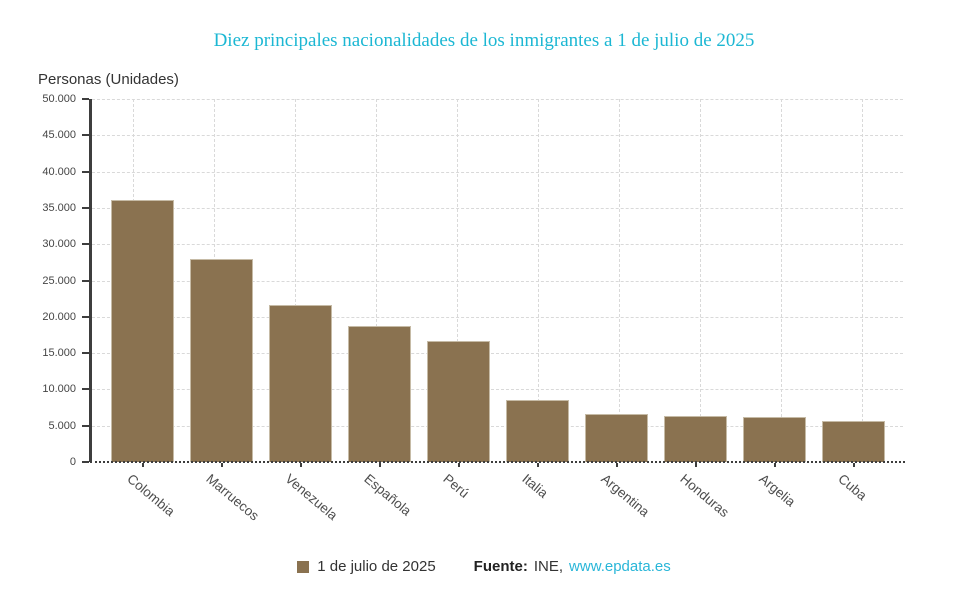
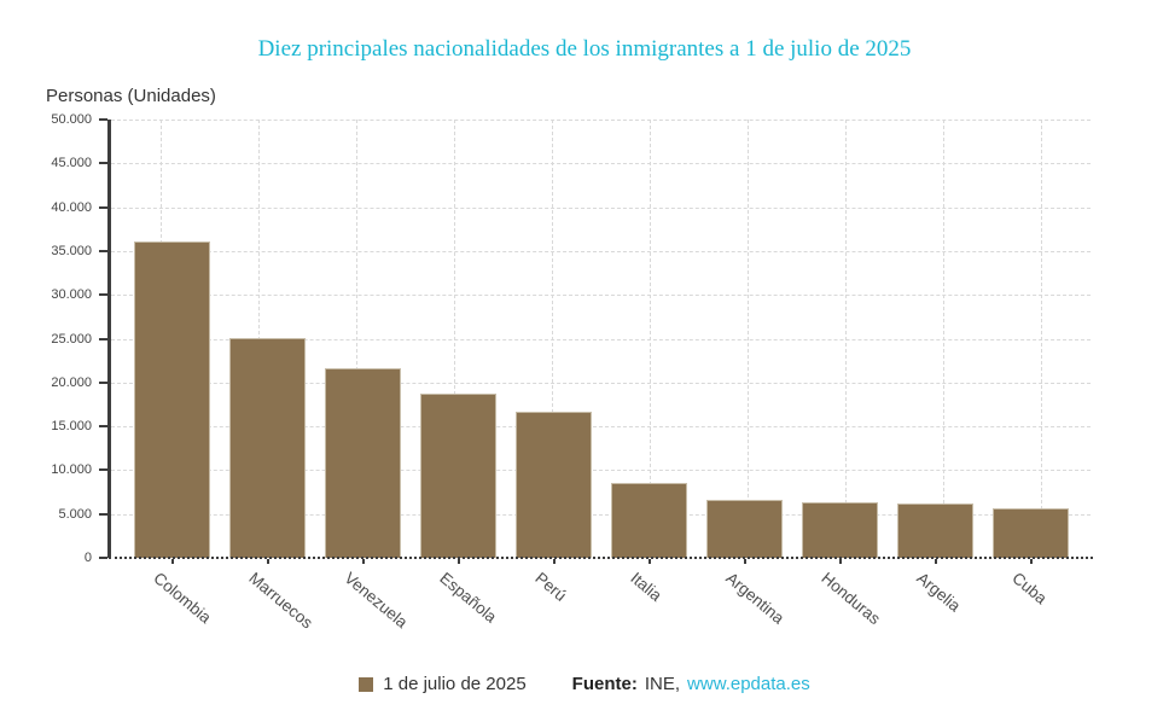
Marruecos: 28000 -> 25000
